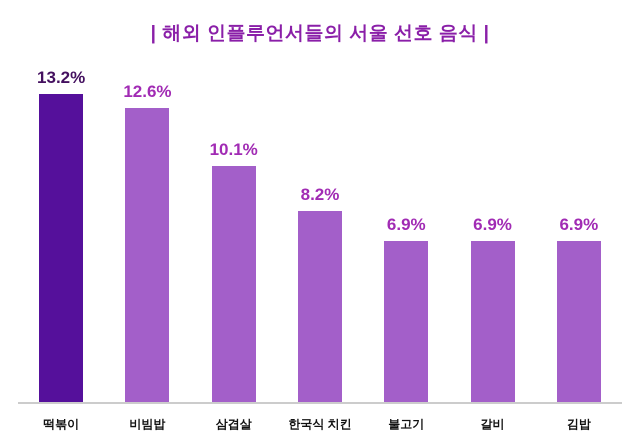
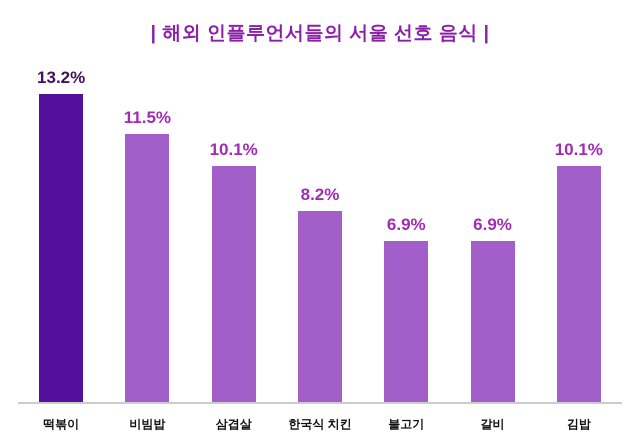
비빔밥: 12.6% -> 11.5%
김밥: 6.9% -> 10.1%
